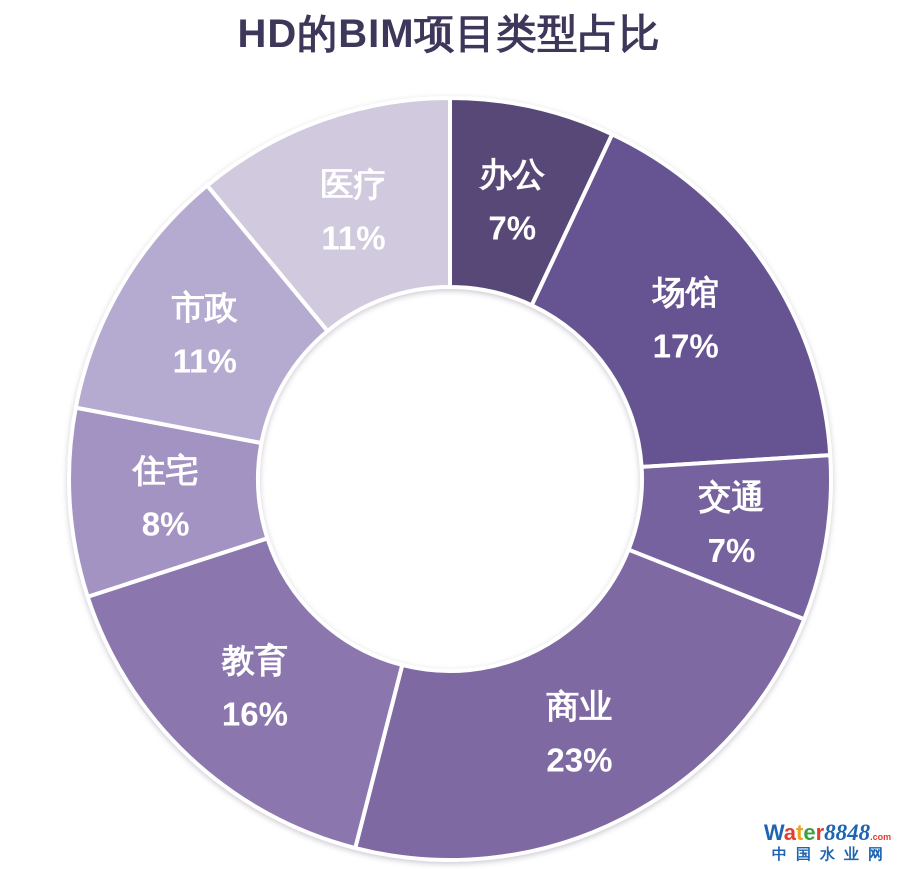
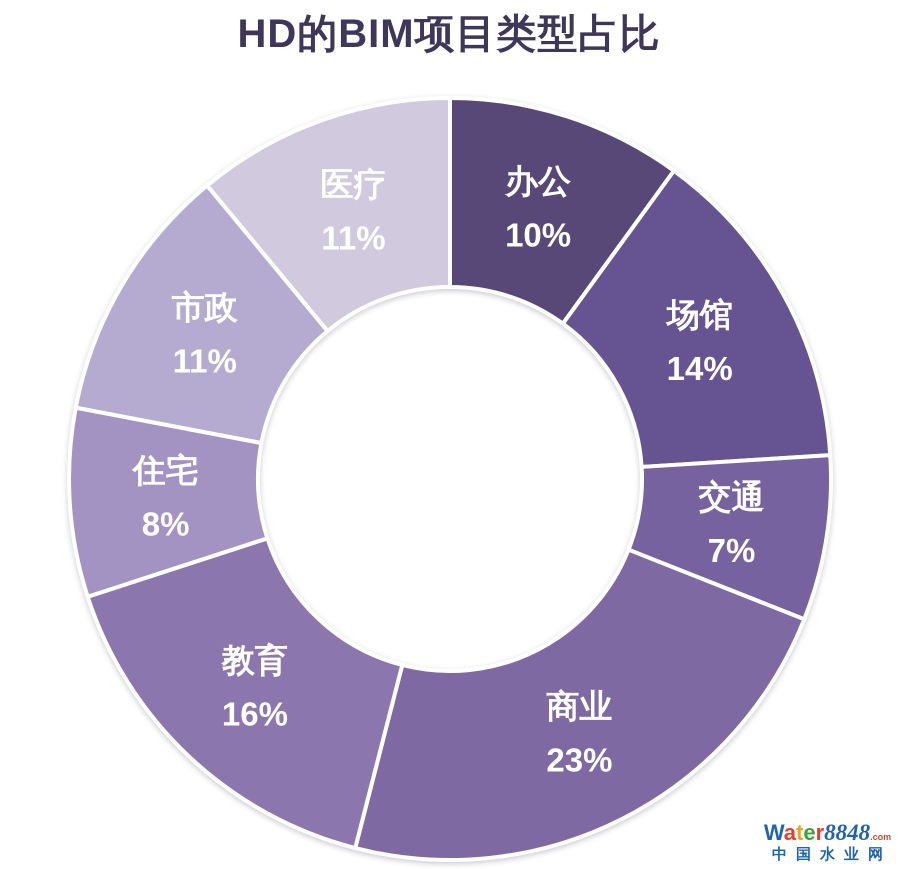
办公: 7% -> 10%
场馆: 17% -> 14%
